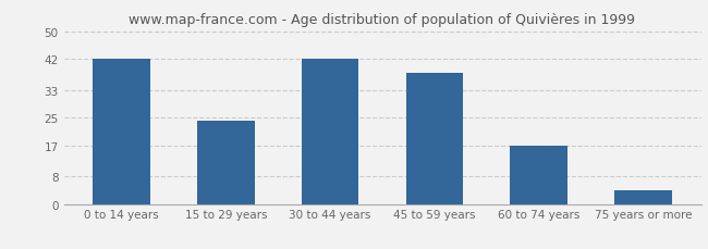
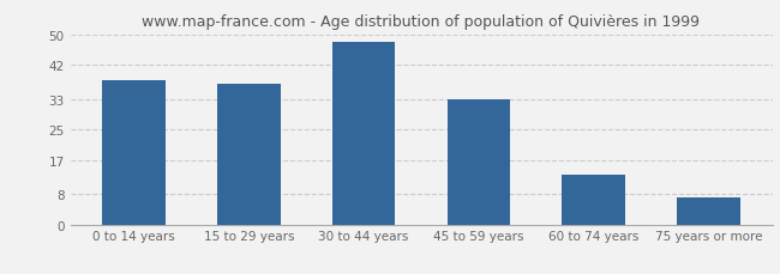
0 to 14 years: 42 -> 38
15 to 29 years: 24 -> 37
30 to 44 years: 42 -> 48
45 to 59 years: 38 -> 33
60 to 74 years: 17 -> 13
75 years or more: 4 -> 7
